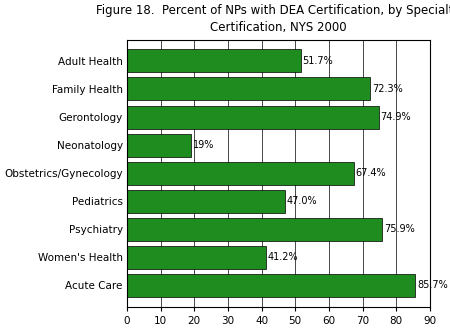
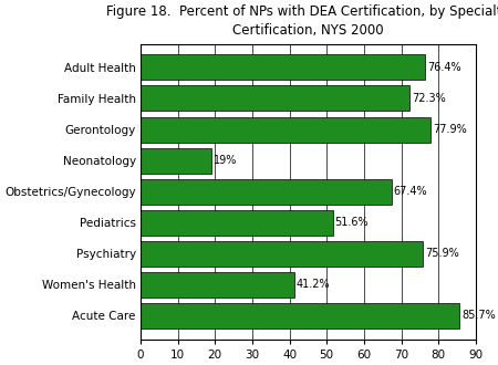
Adult Health: 51.7% -> 76.4%
Gerontology: 74.9% -> 77.9%
Pediatrics: 47.0% -> 51.6%
